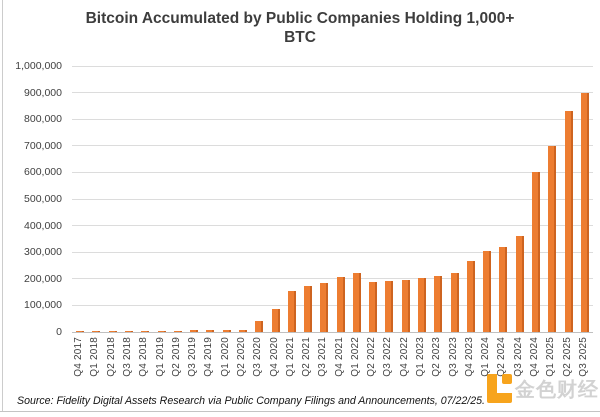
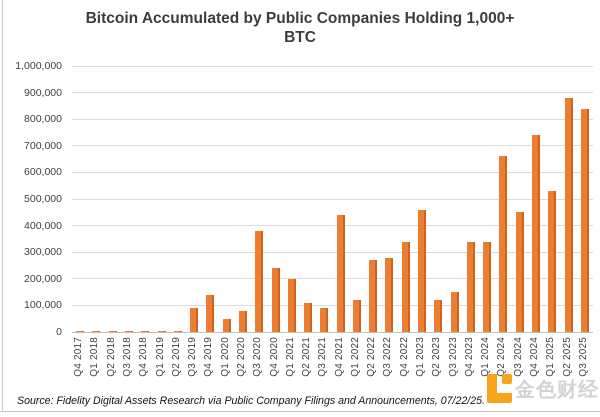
Q3 2019: 10000 -> 90000
Q4 2019: 10000 -> 140000
Q1 2020: 10000 -> 50000
Q2 2020: 10000 -> 80000
Q3 2020: 40000 -> 380000
Q4 2020: 80000 -> 240000
Q1 2021: 160000 -> 200000
Q2 2021: 170000 -> 110000
Q3 2021: 190000 -> 90000
Q4 2021: 200000 -> 440000
Q1 2022: 220000 -> 120000
Q2 2022: 190000 -> 270000
Q3 2022: 190000 -> 280000
Q4 2022: 200000 -> 340000
Q1 2023: 200000 -> 460000
Q2 2023: 210000 -> 120000
Q3 2023: 220000 -> 150000
Q4 2023: 270000 -> 340000
Q1 2024: 300000 -> 340000
Q2 2024: 320000 -> 660000
Q3 2024: 360000 -> 450000
Q4 2024: 600000 -> 740000
Q1 2025: 700000 -> 530000
Q2 2025: 830000 -> 880000
Q3 2025: 900000 -> 840000
